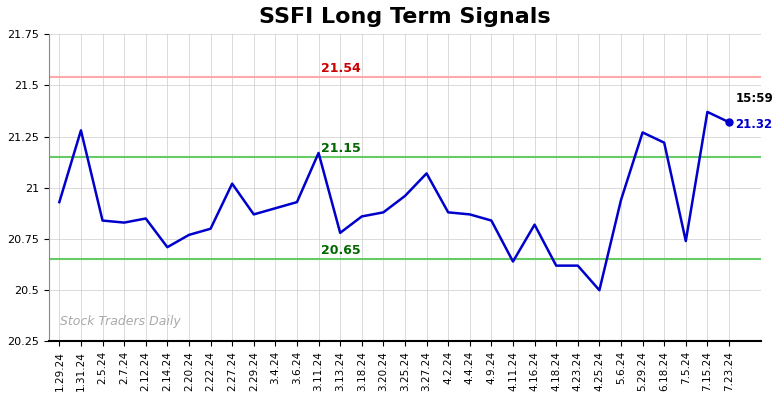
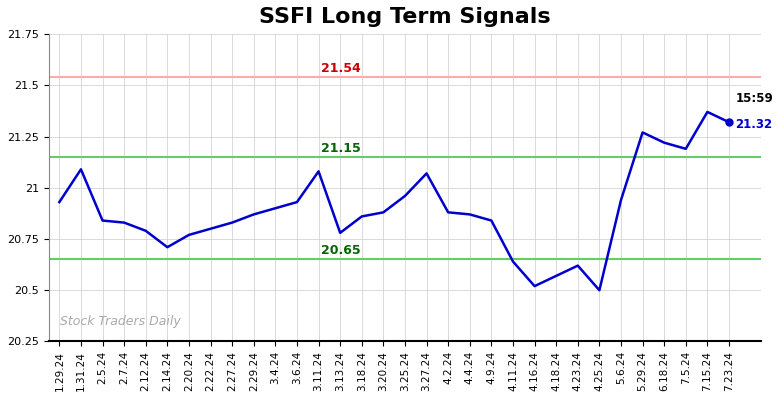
1.31.24: 21.28 -> 21.09
2.12.24: 20.85 -> 20.79
2.27.24: 21.02 -> 20.83
3.11.24: 21.17 -> 21.08
4.16.24: 20.82 -> 20.52
4.18.24: 20.62 -> 20.57
7.5.24: 20.74 -> 21.19
